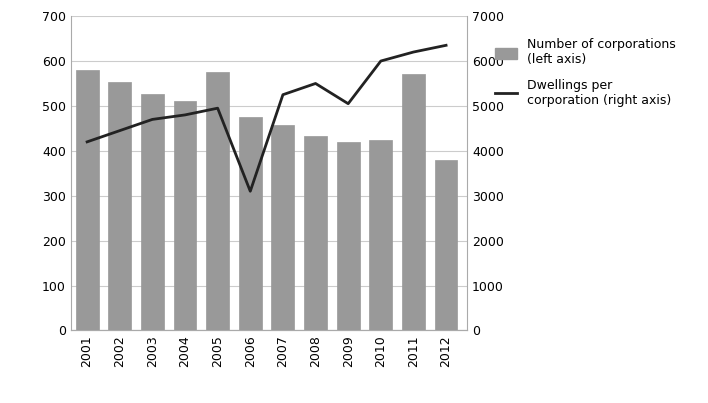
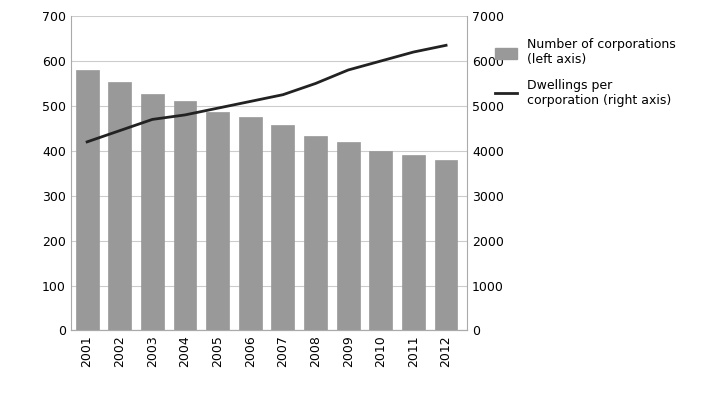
Number of corporations (left axis)/2005: 575 -> 487
Dwellings per corporation (right axis)/2006: 3100 -> 5100
Dwellings per corporation (right axis)/2009: 5050 -> 5800
Number of corporations (left axis)/2010: 425 -> 400
Number of corporations (left axis)/2011: 570 -> 390
